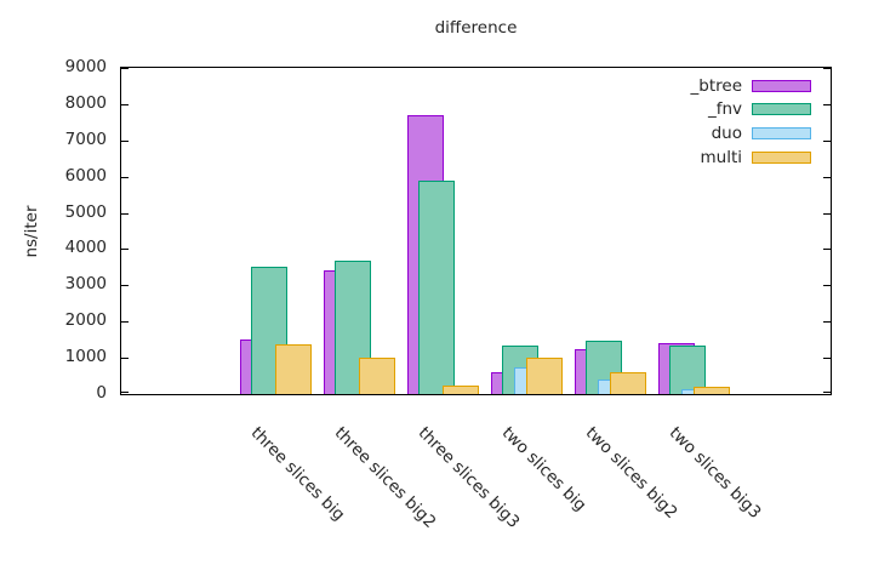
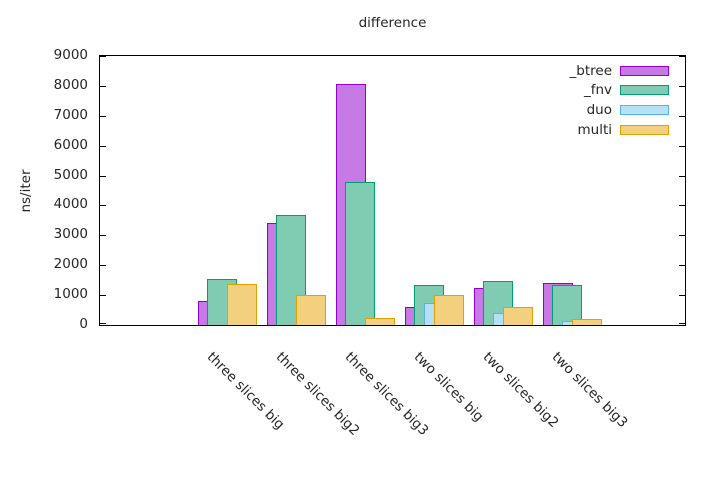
_btree/three slices big: 1500 -> 800
_fnv/three slices big: 3500 -> 1600
_btree/three slices big3: 7700 -> 8000
_fnv/three slices big3: 5900 -> 4800
